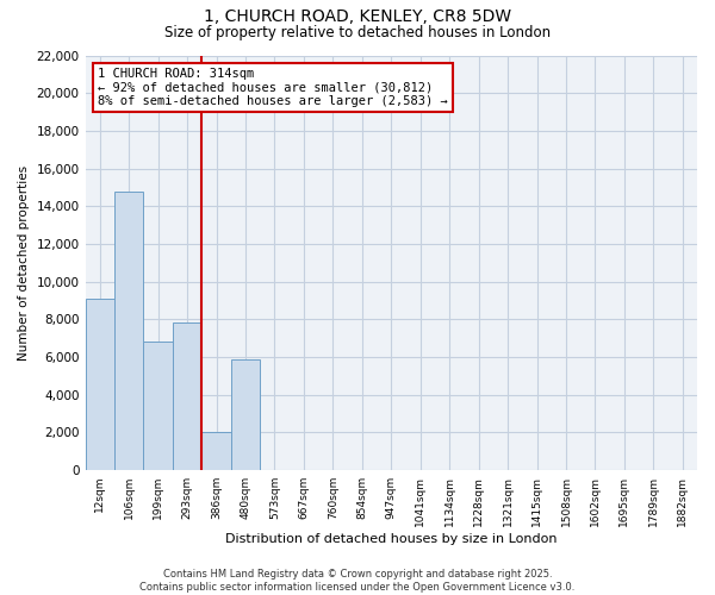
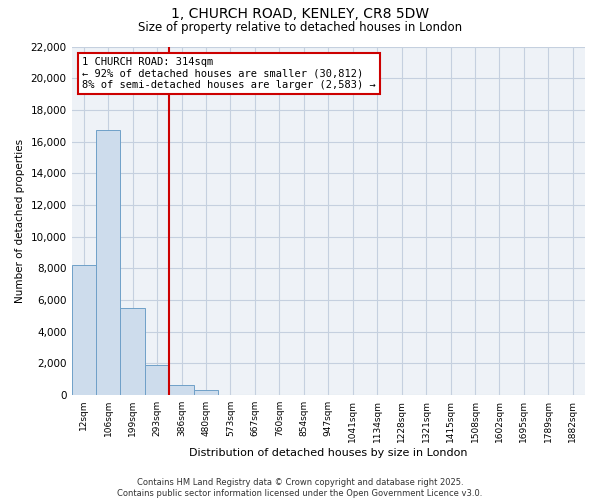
12sqm: 9,100 -> 8,200
106sqm: 14,800 -> 16,700
199sqm: 6,800 -> 5,500
293sqm: 7,800 -> 1,900
386sqm: 2,000 -> 600
480sqm: 5,900 -> 300
